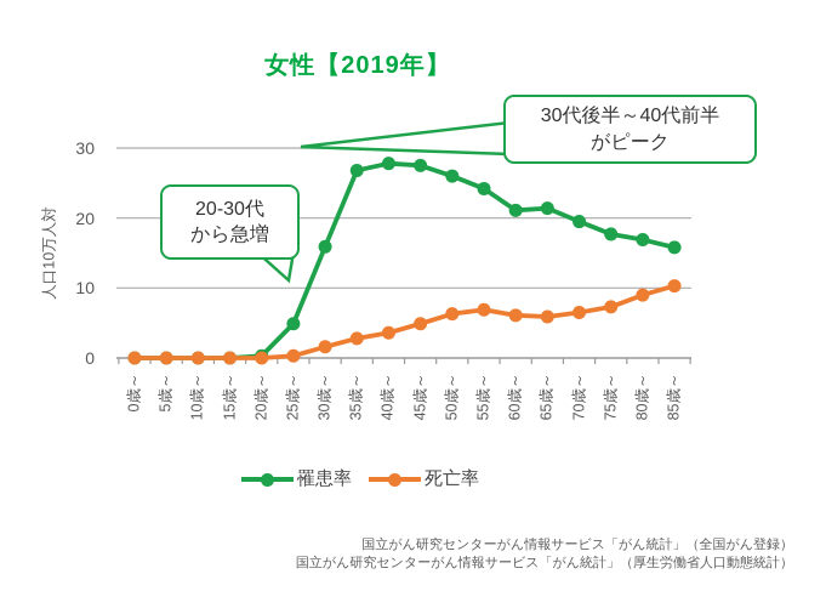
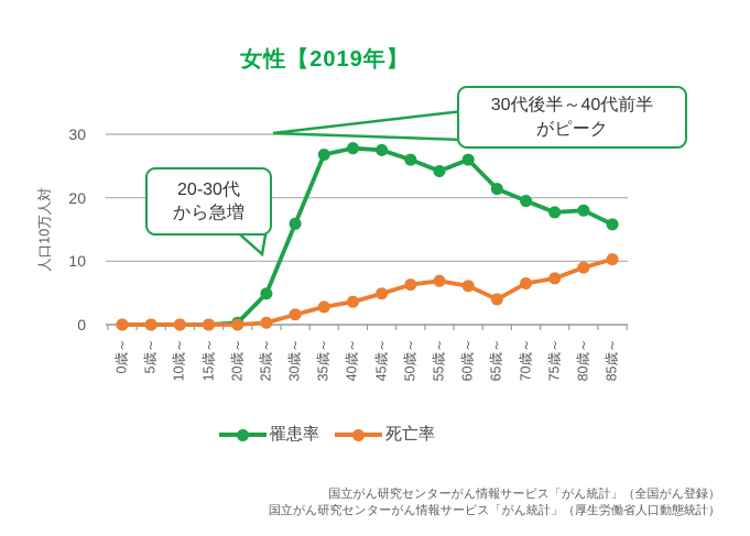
罹患率/60歳～: 21 -> 26
死亡率/65歳～: 6 -> 4
罹患率/80歳～: 17 -> 18
